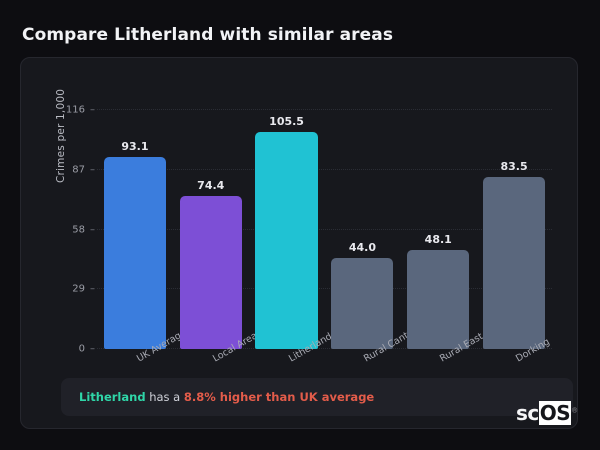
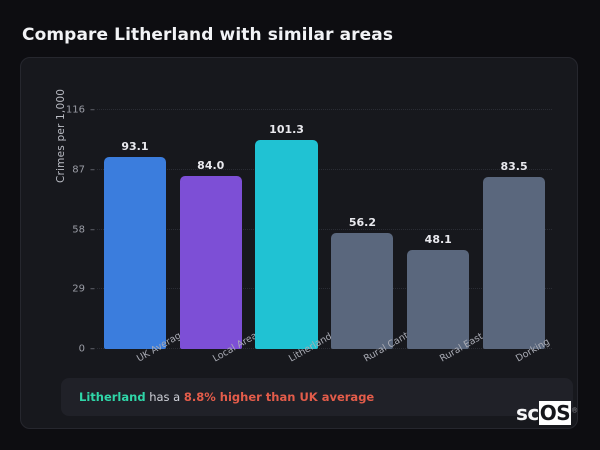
Local Area: 74.4 -> 84.0
Litherland: 105.5 -> 101.3
Rural Cant…: 44.0 -> 56.2
